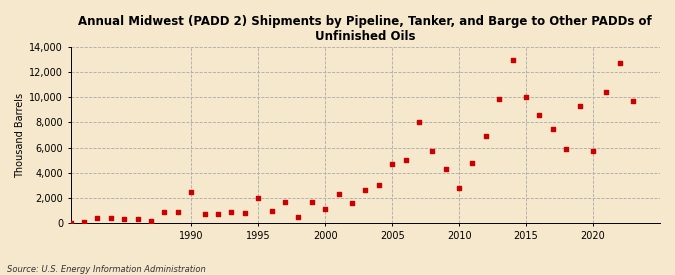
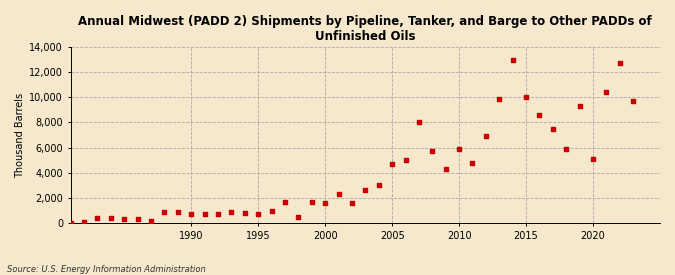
1990: 2,500 -> 800
1995: 2,000 -> 700
2000: 1,100 -> 1,600
2010: 2,800 -> 5,900
2020: 5,700 -> 5,100
